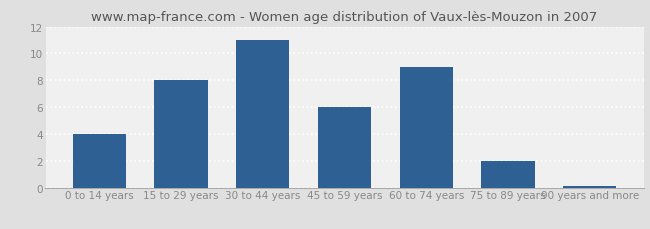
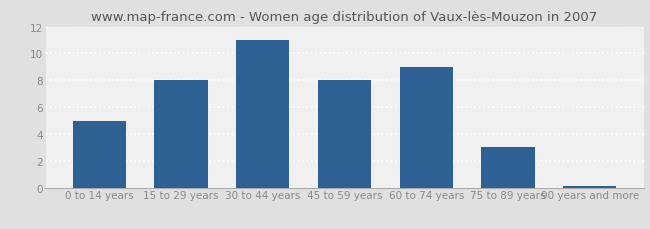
0 to 14 years: 4.0 -> 5.0
45 to 59 years: 6.0 -> 8.0
75 to 89 years: 2.0 -> 3.0
